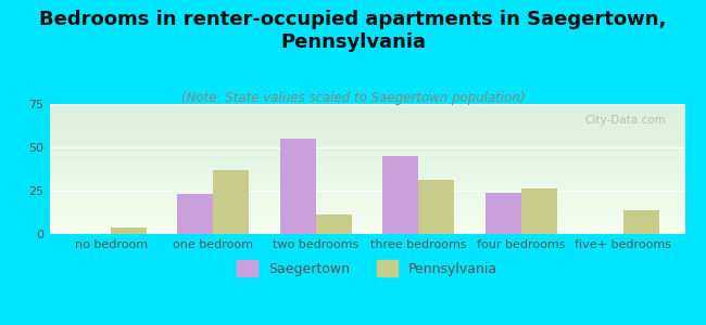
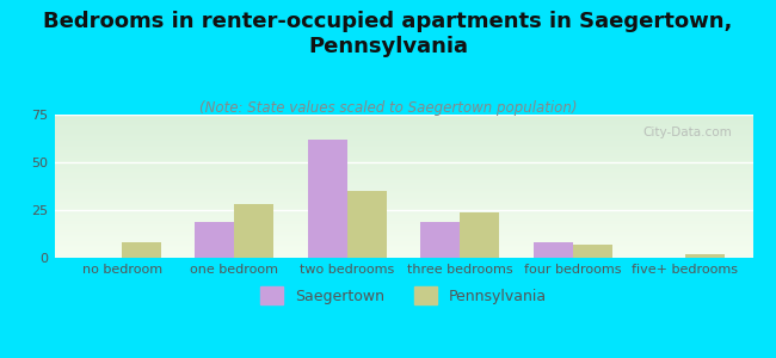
Pennsylvania/no bedroom: 4 -> 8
Saegertown/one bedroom: 23 -> 19
Pennsylvania/one bedroom: 37 -> 28
Saegertown/two bedrooms: 55 -> 62
Pennsylvania/two bedrooms: 11 -> 35
Saegertown/three bedrooms: 45 -> 19
Pennsylvania/three bedrooms: 31 -> 24
Saegertown/four bedrooms: 24 -> 8
Pennsylvania/four bedrooms: 26 -> 7
Pennsylvania/five+ bedrooms: 14 -> 2
